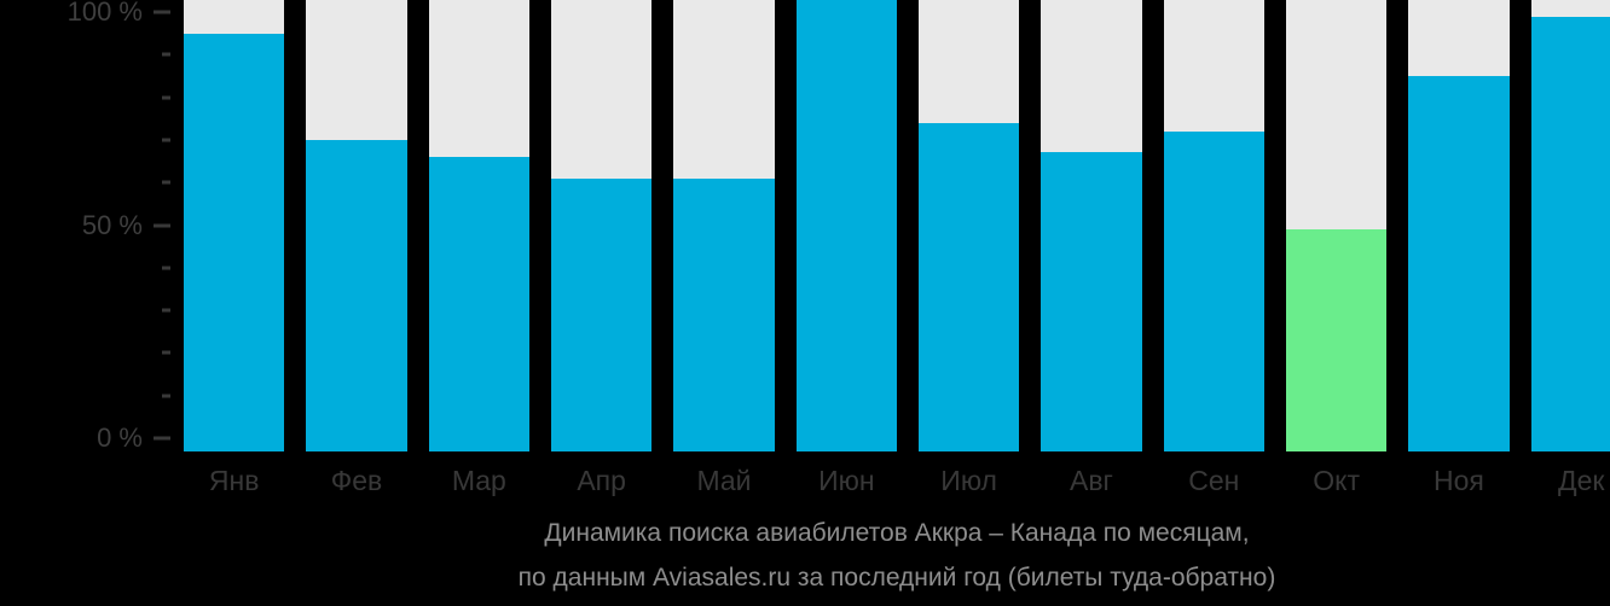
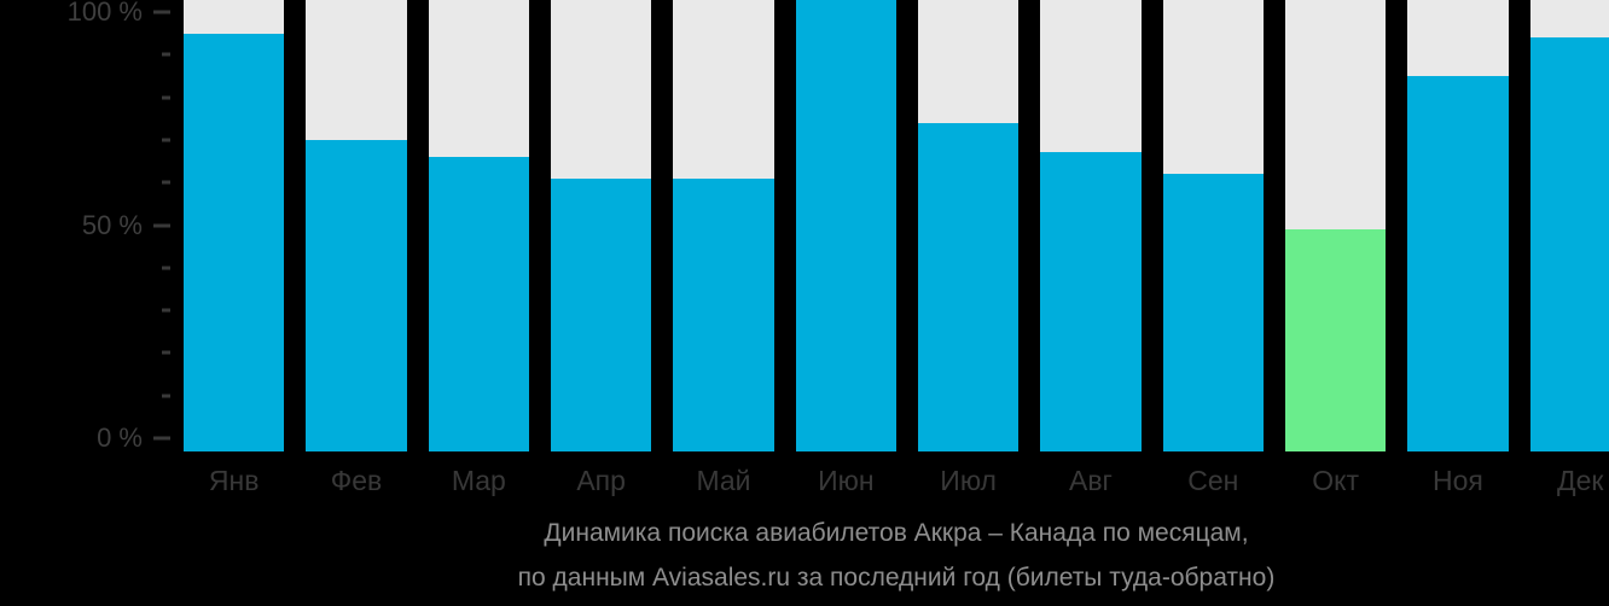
Сен: 72% -> 62%
Дек: 99% -> 94%
